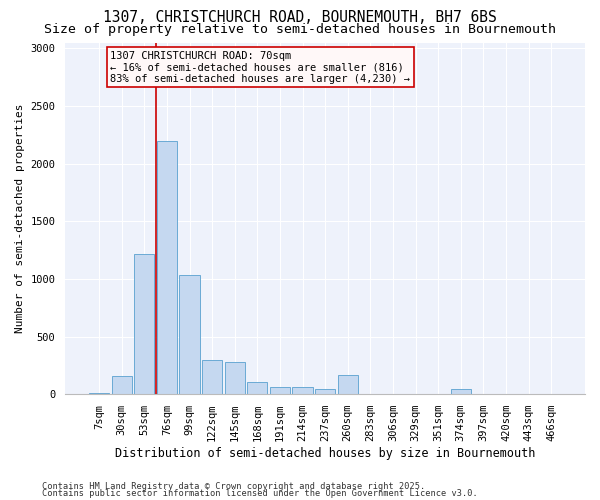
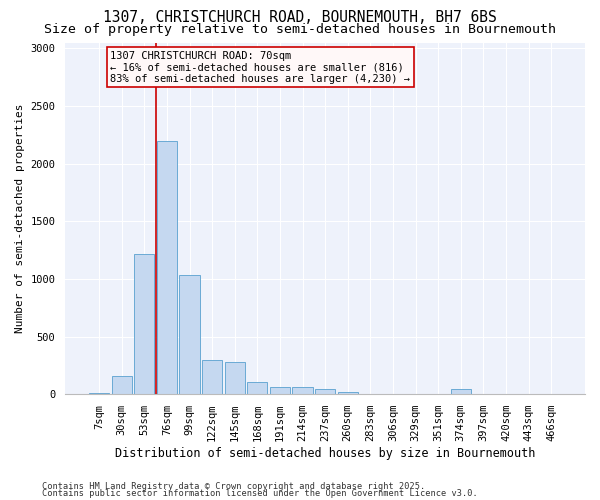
260sqm: 170 -> 20
